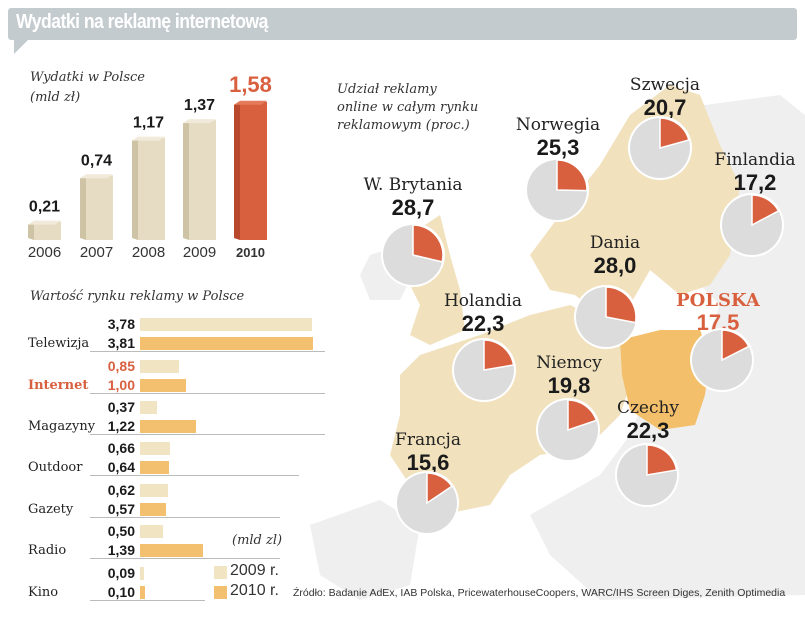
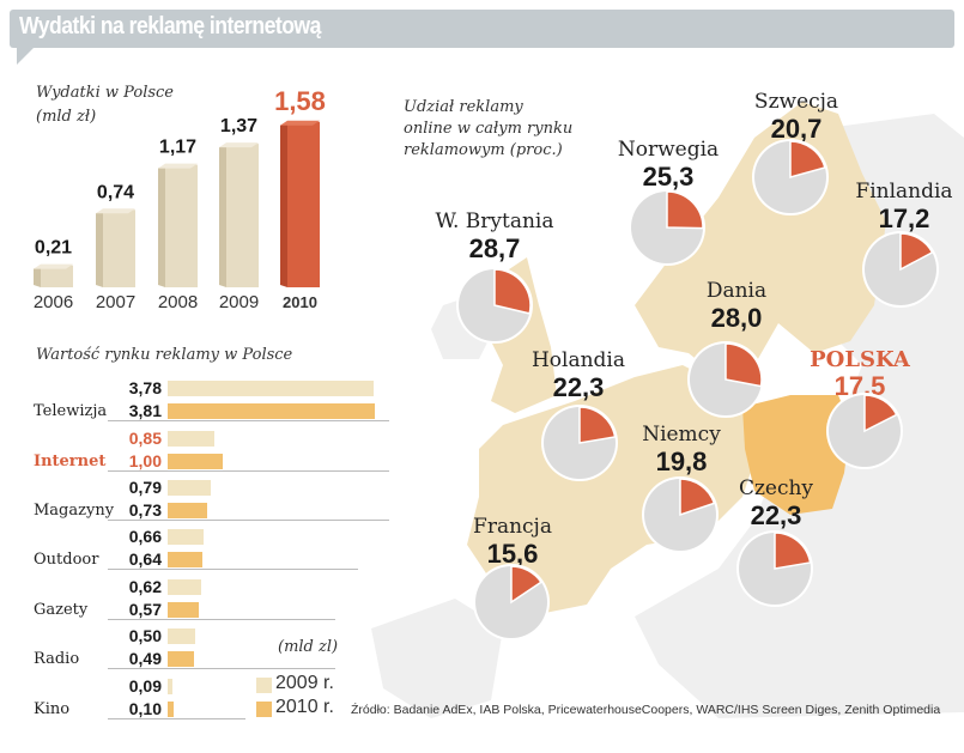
Wartość rynku reklamy w Polsce/2009 r./Magazyny: 0,37 -> 0,79
Wartość rynku reklamy w Polsce/2010 r./Magazyny: 1,22 -> 0,73
Wartość rynku reklamy w Polsce/2010 r./Radio: 1,39 -> 0,49
